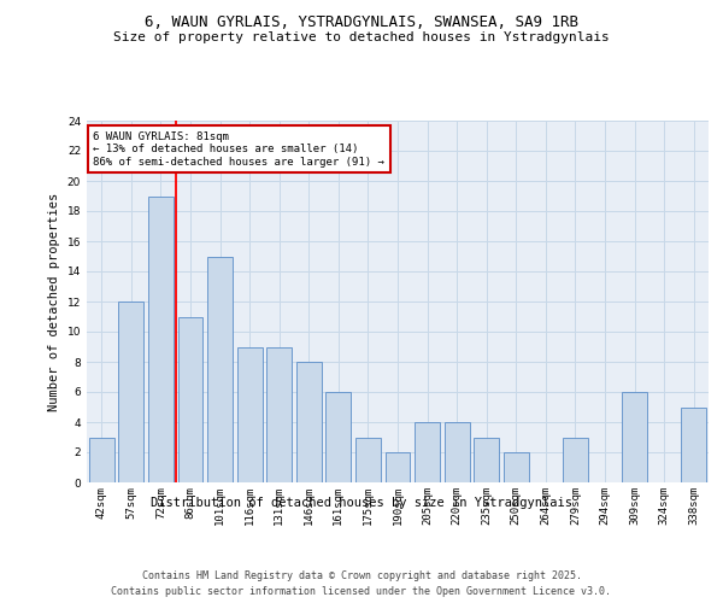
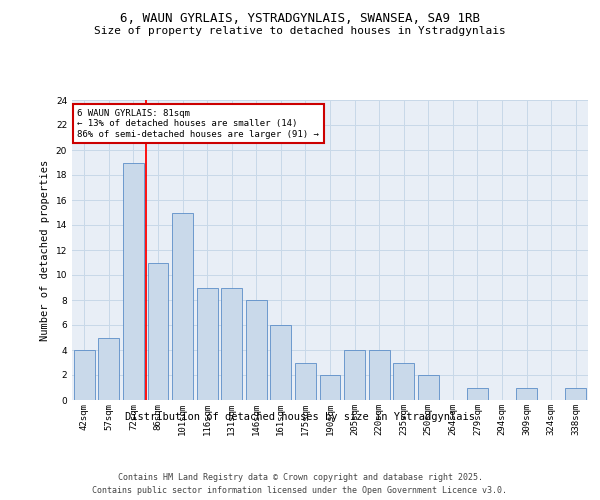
42sqm: 3 -> 4
57sqm: 12 -> 5
279sqm: 3 -> 1
309sqm: 6 -> 1
338sqm: 5 -> 1
